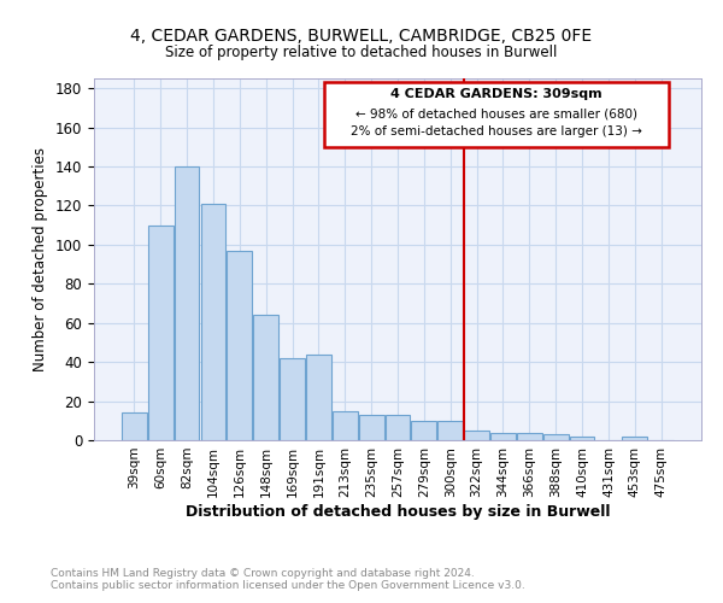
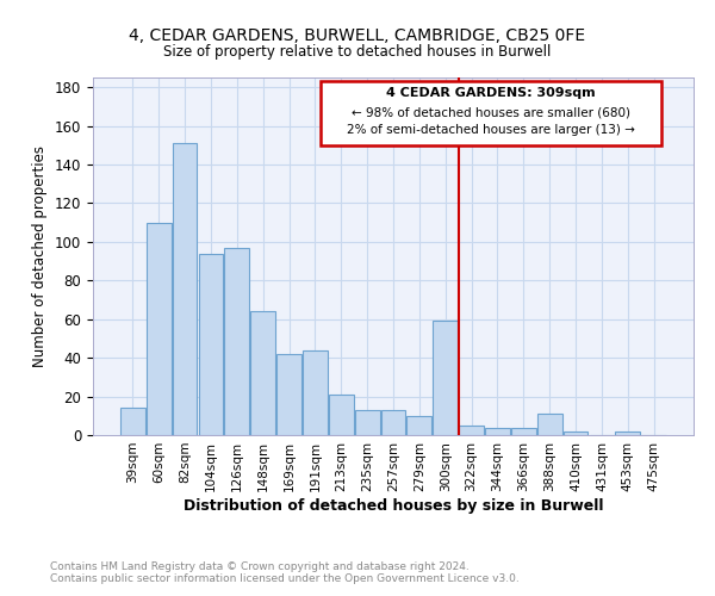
82sqm: 140 -> 151
104sqm: 121 -> 94
213sqm: 15 -> 21
300sqm: 10 -> 59
388sqm: 3 -> 11
